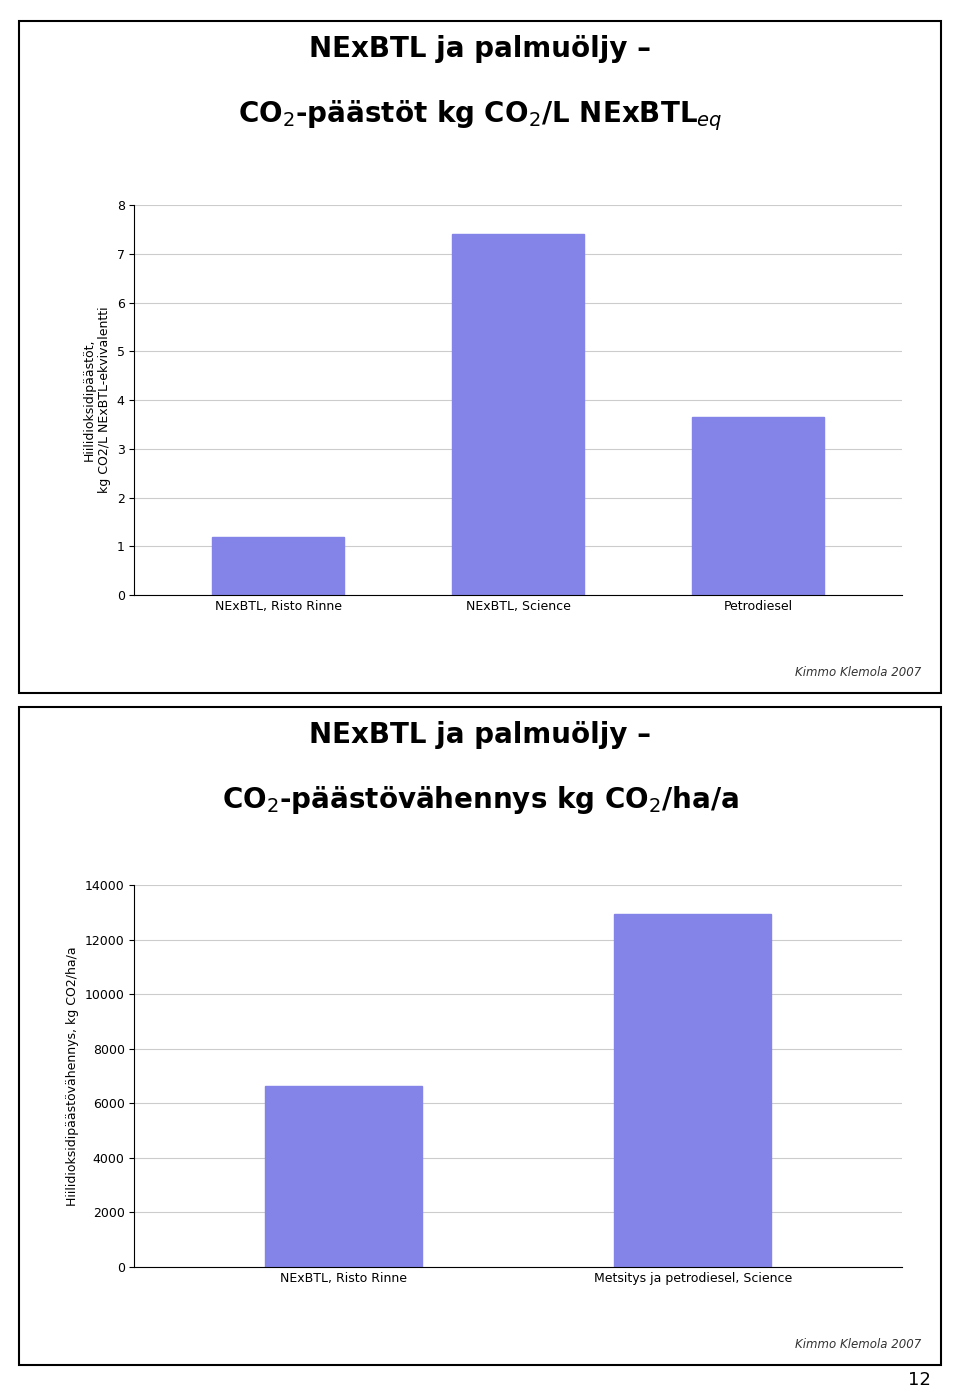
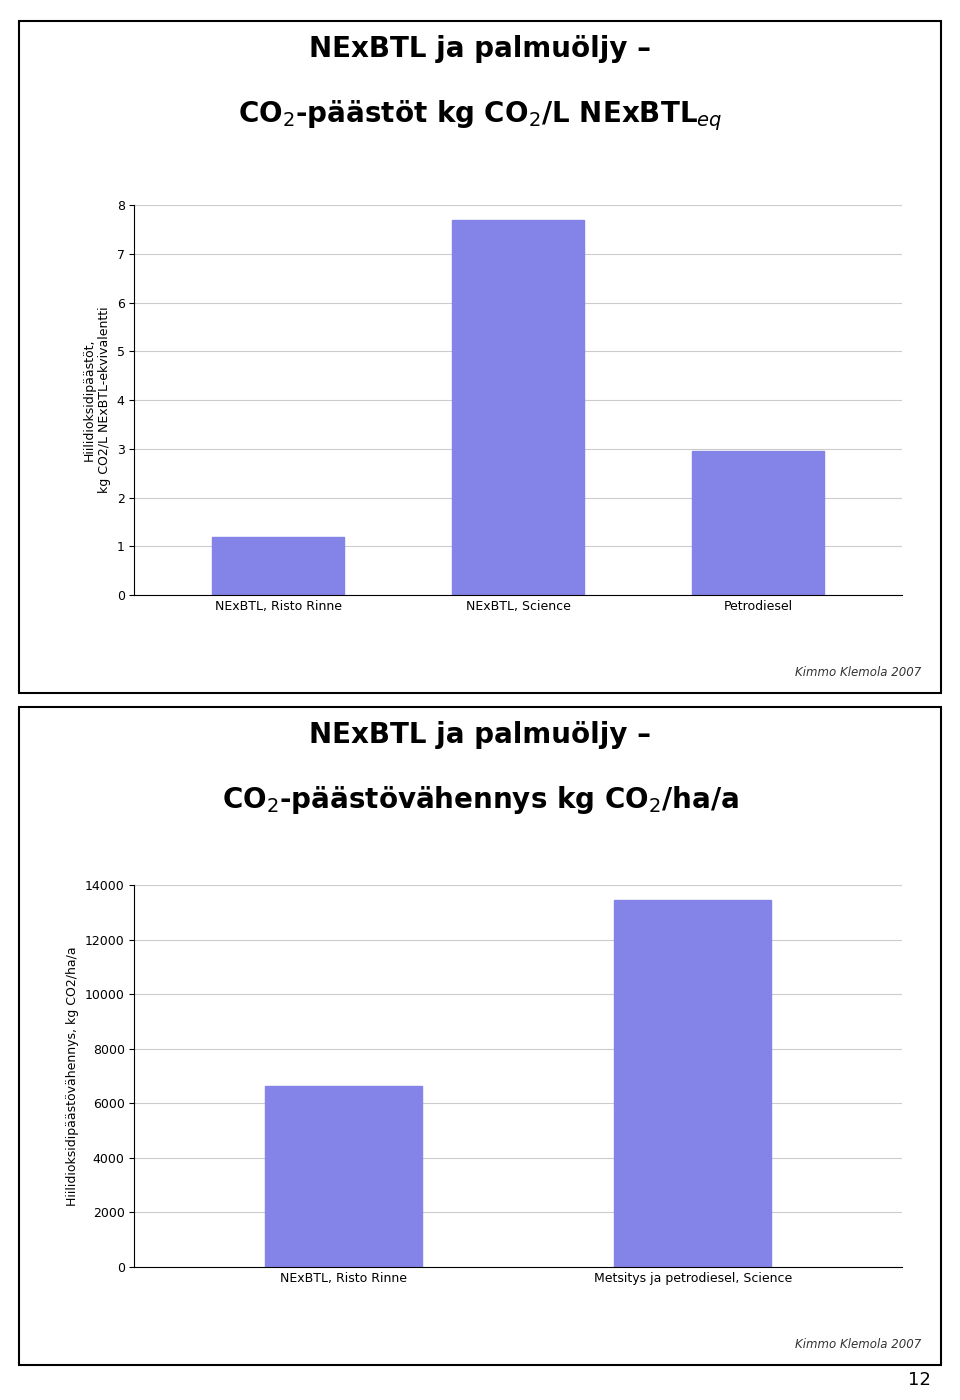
NExBTL, Science: 7.40 -> 7.70
Petrodiesel: 3.65 -> 2.95
Metsitys ja petrodiesel, Science: 12950 -> 13450
